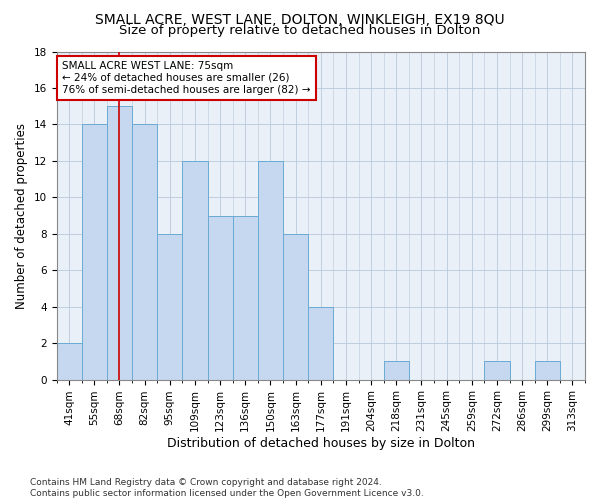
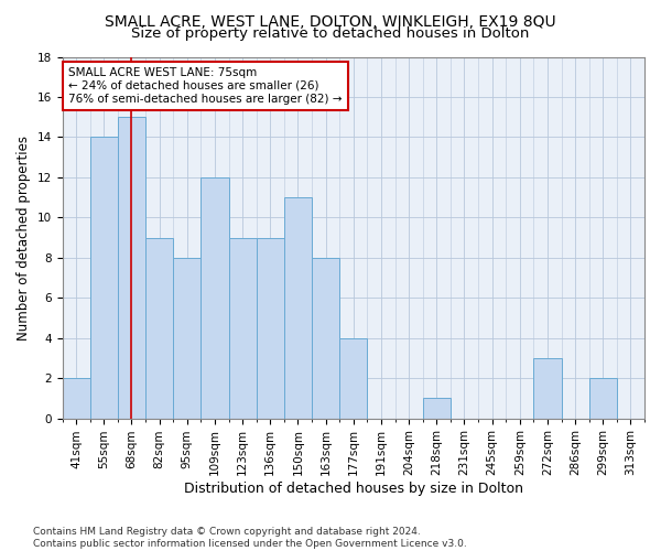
82sqm: 14 -> 9
150sqm: 12 -> 11
272sqm: 1 -> 3
299sqm: 1 -> 2
